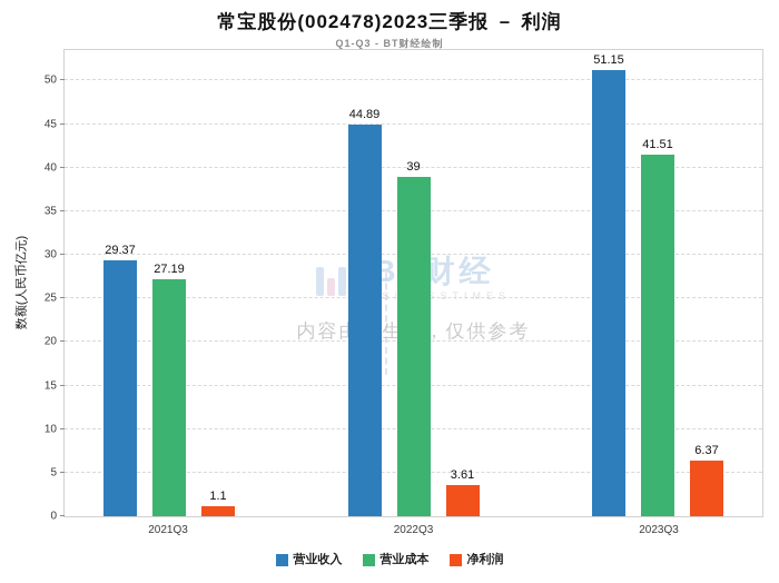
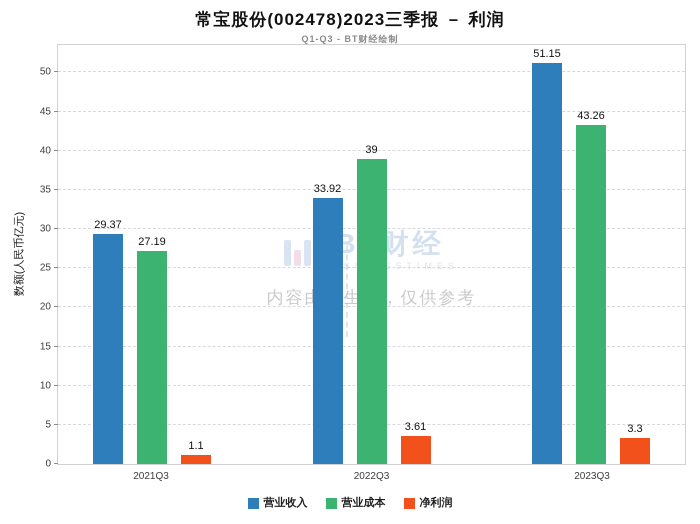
营业收入/2022Q3: 44.89 -> 33.92
营业成本/2023Q3: 41.51 -> 43.26
净利润/2023Q3: 6.37 -> 3.3
